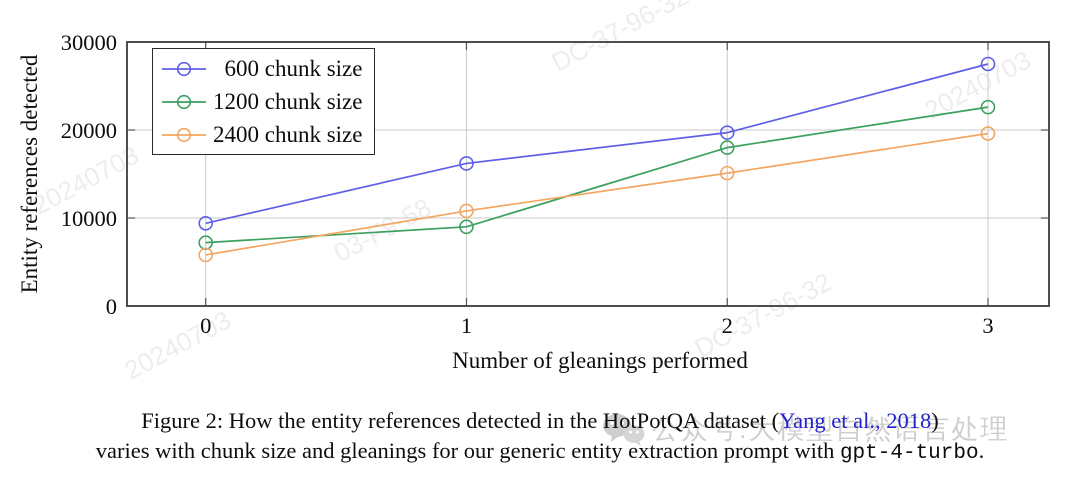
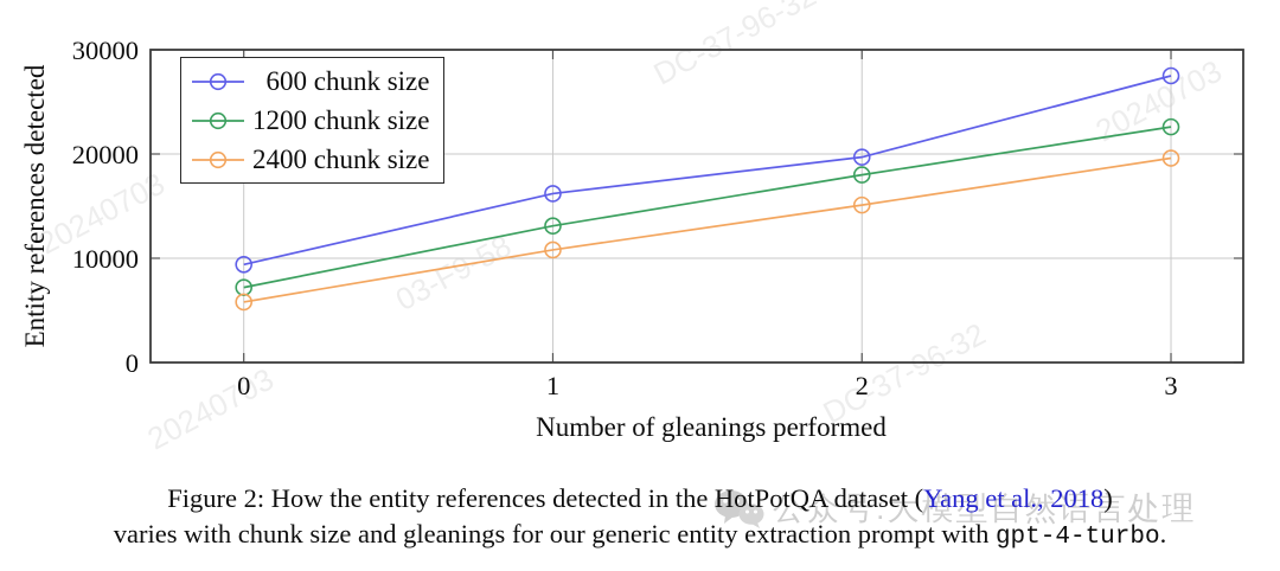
1200 chunk size/1: 9000 -> 13000
